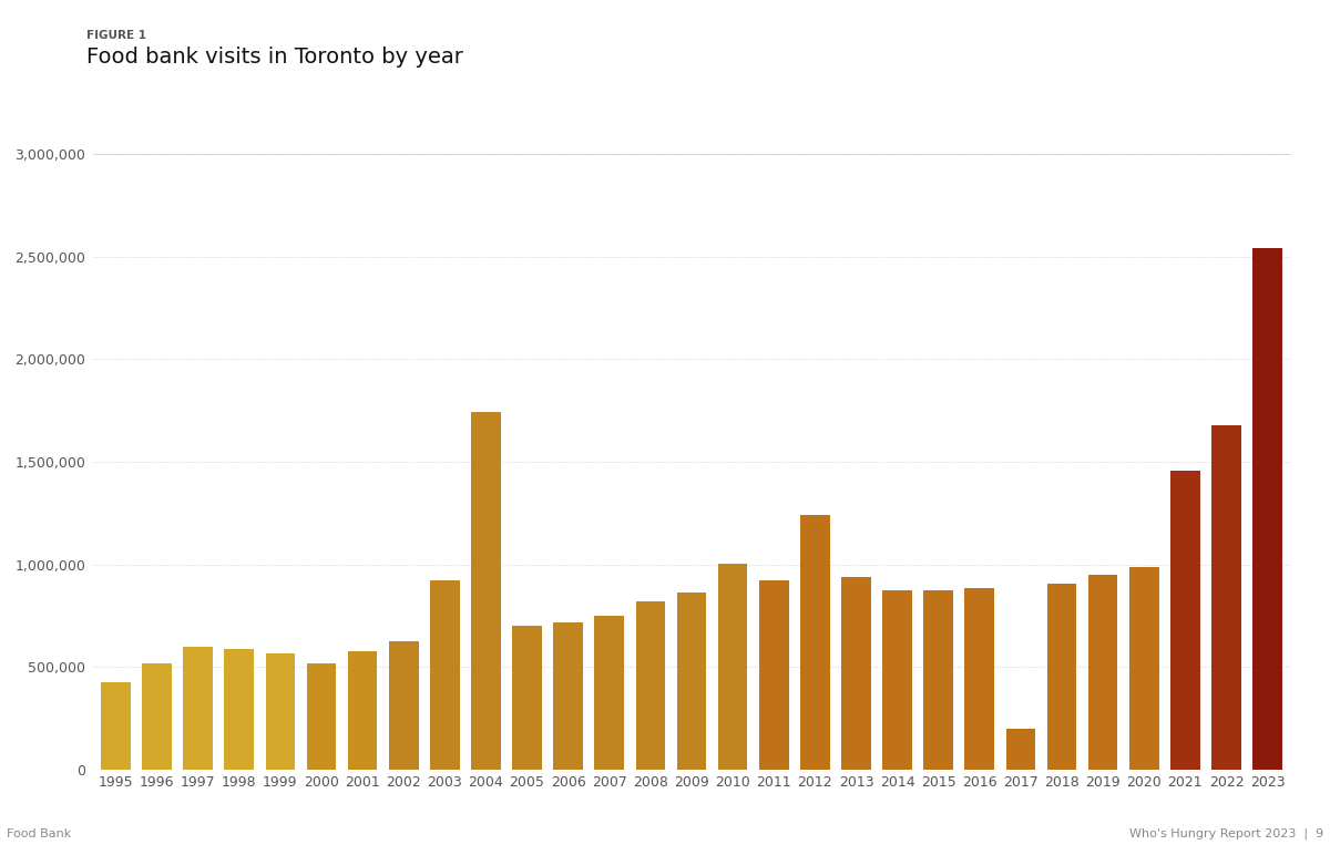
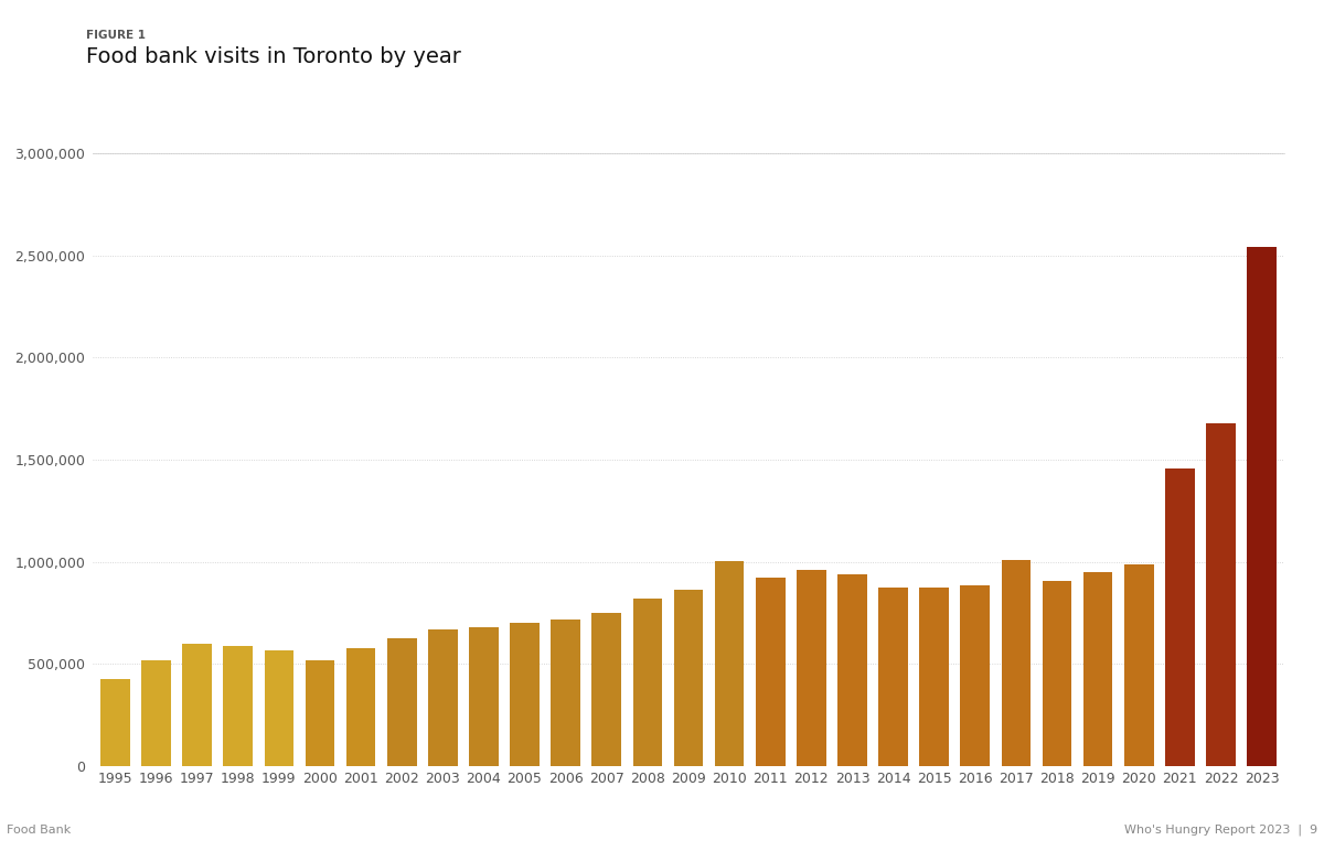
2003: 920,000 -> 670,000
2004: 1,740,000 -> 680,000
2012: 1,240,000 -> 960,000
2017: 200,000 -> 1,010,000
